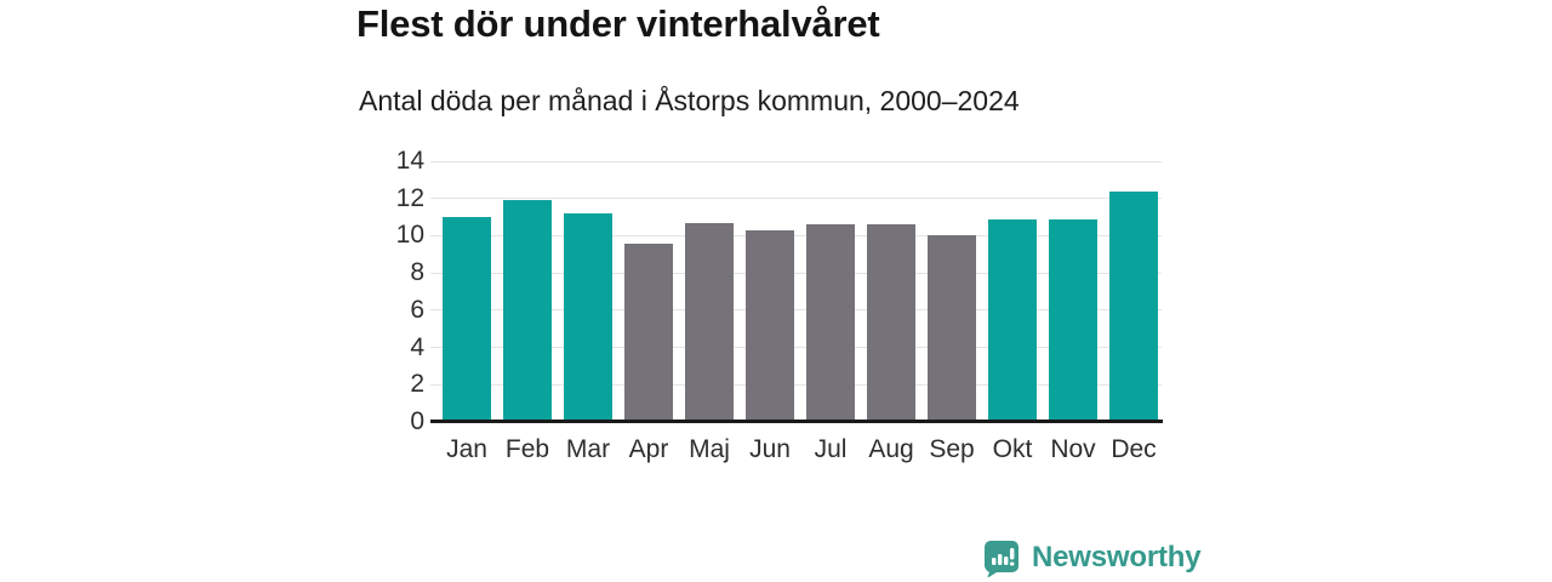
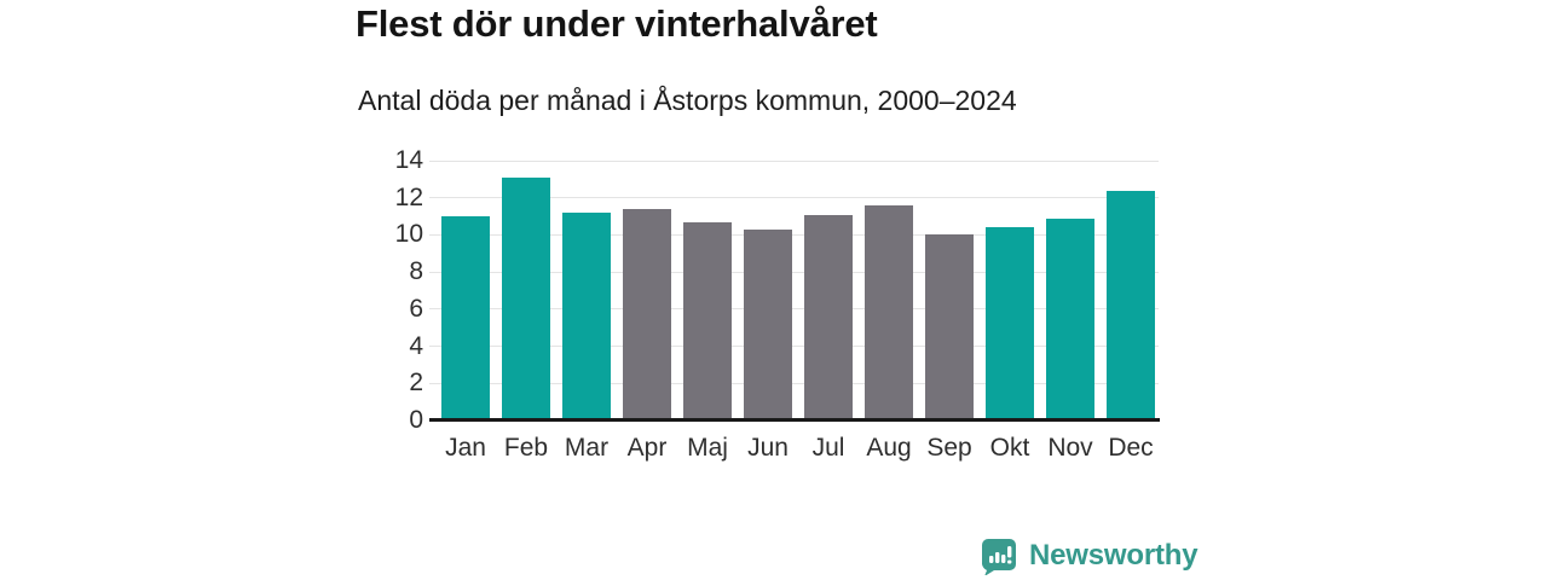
Feb: 11.9 -> 13.1
Apr: 9.6 -> 11.4
Jul: 10.6 -> 11.1
Aug: 10.6 -> 11.6
Okt: 10.9 -> 10.4
